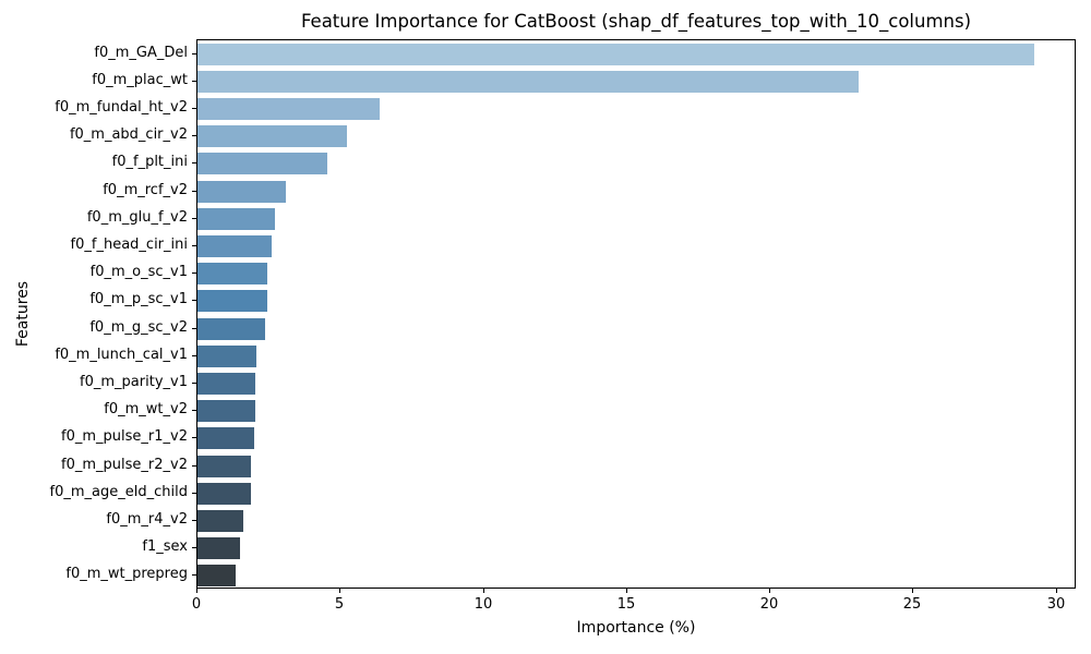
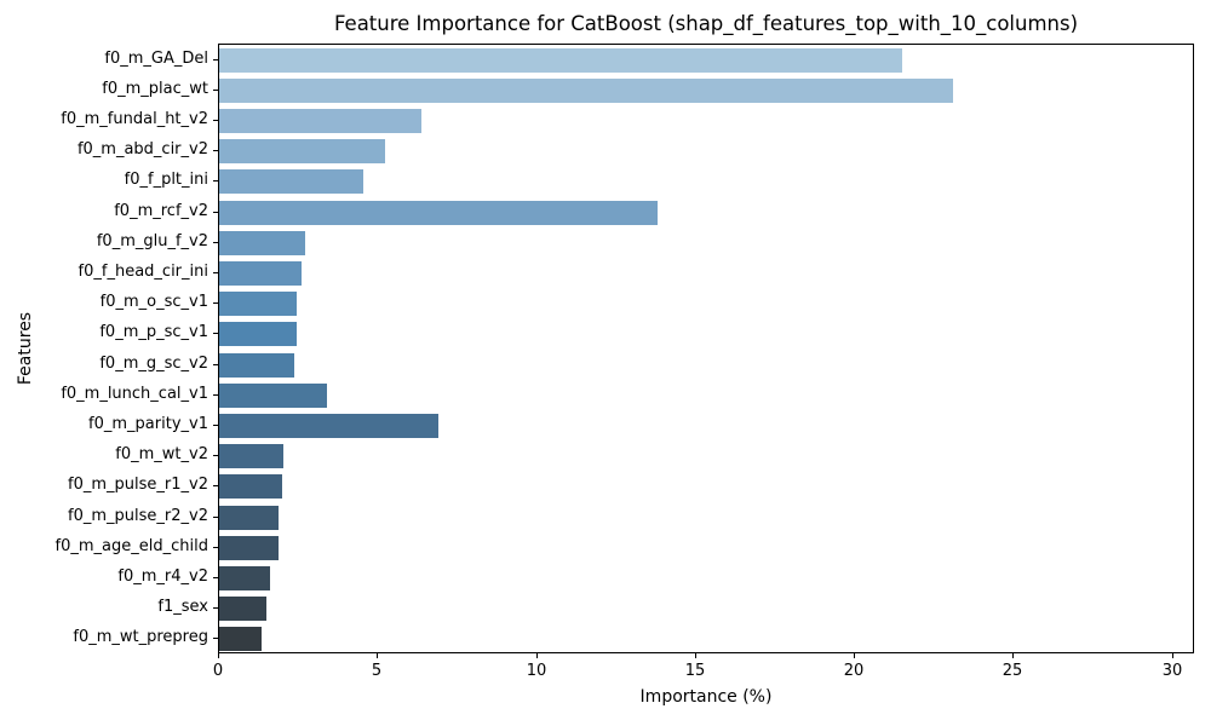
f0_m_GA_Del: 29.2 -> 21.5
f0_m_rcf_v2: 3.1 -> 13.8
f0_m_lunch_cal_v1: 2.1 -> 3.4
f0_m_parity_v1: 2.0 -> 6.9
